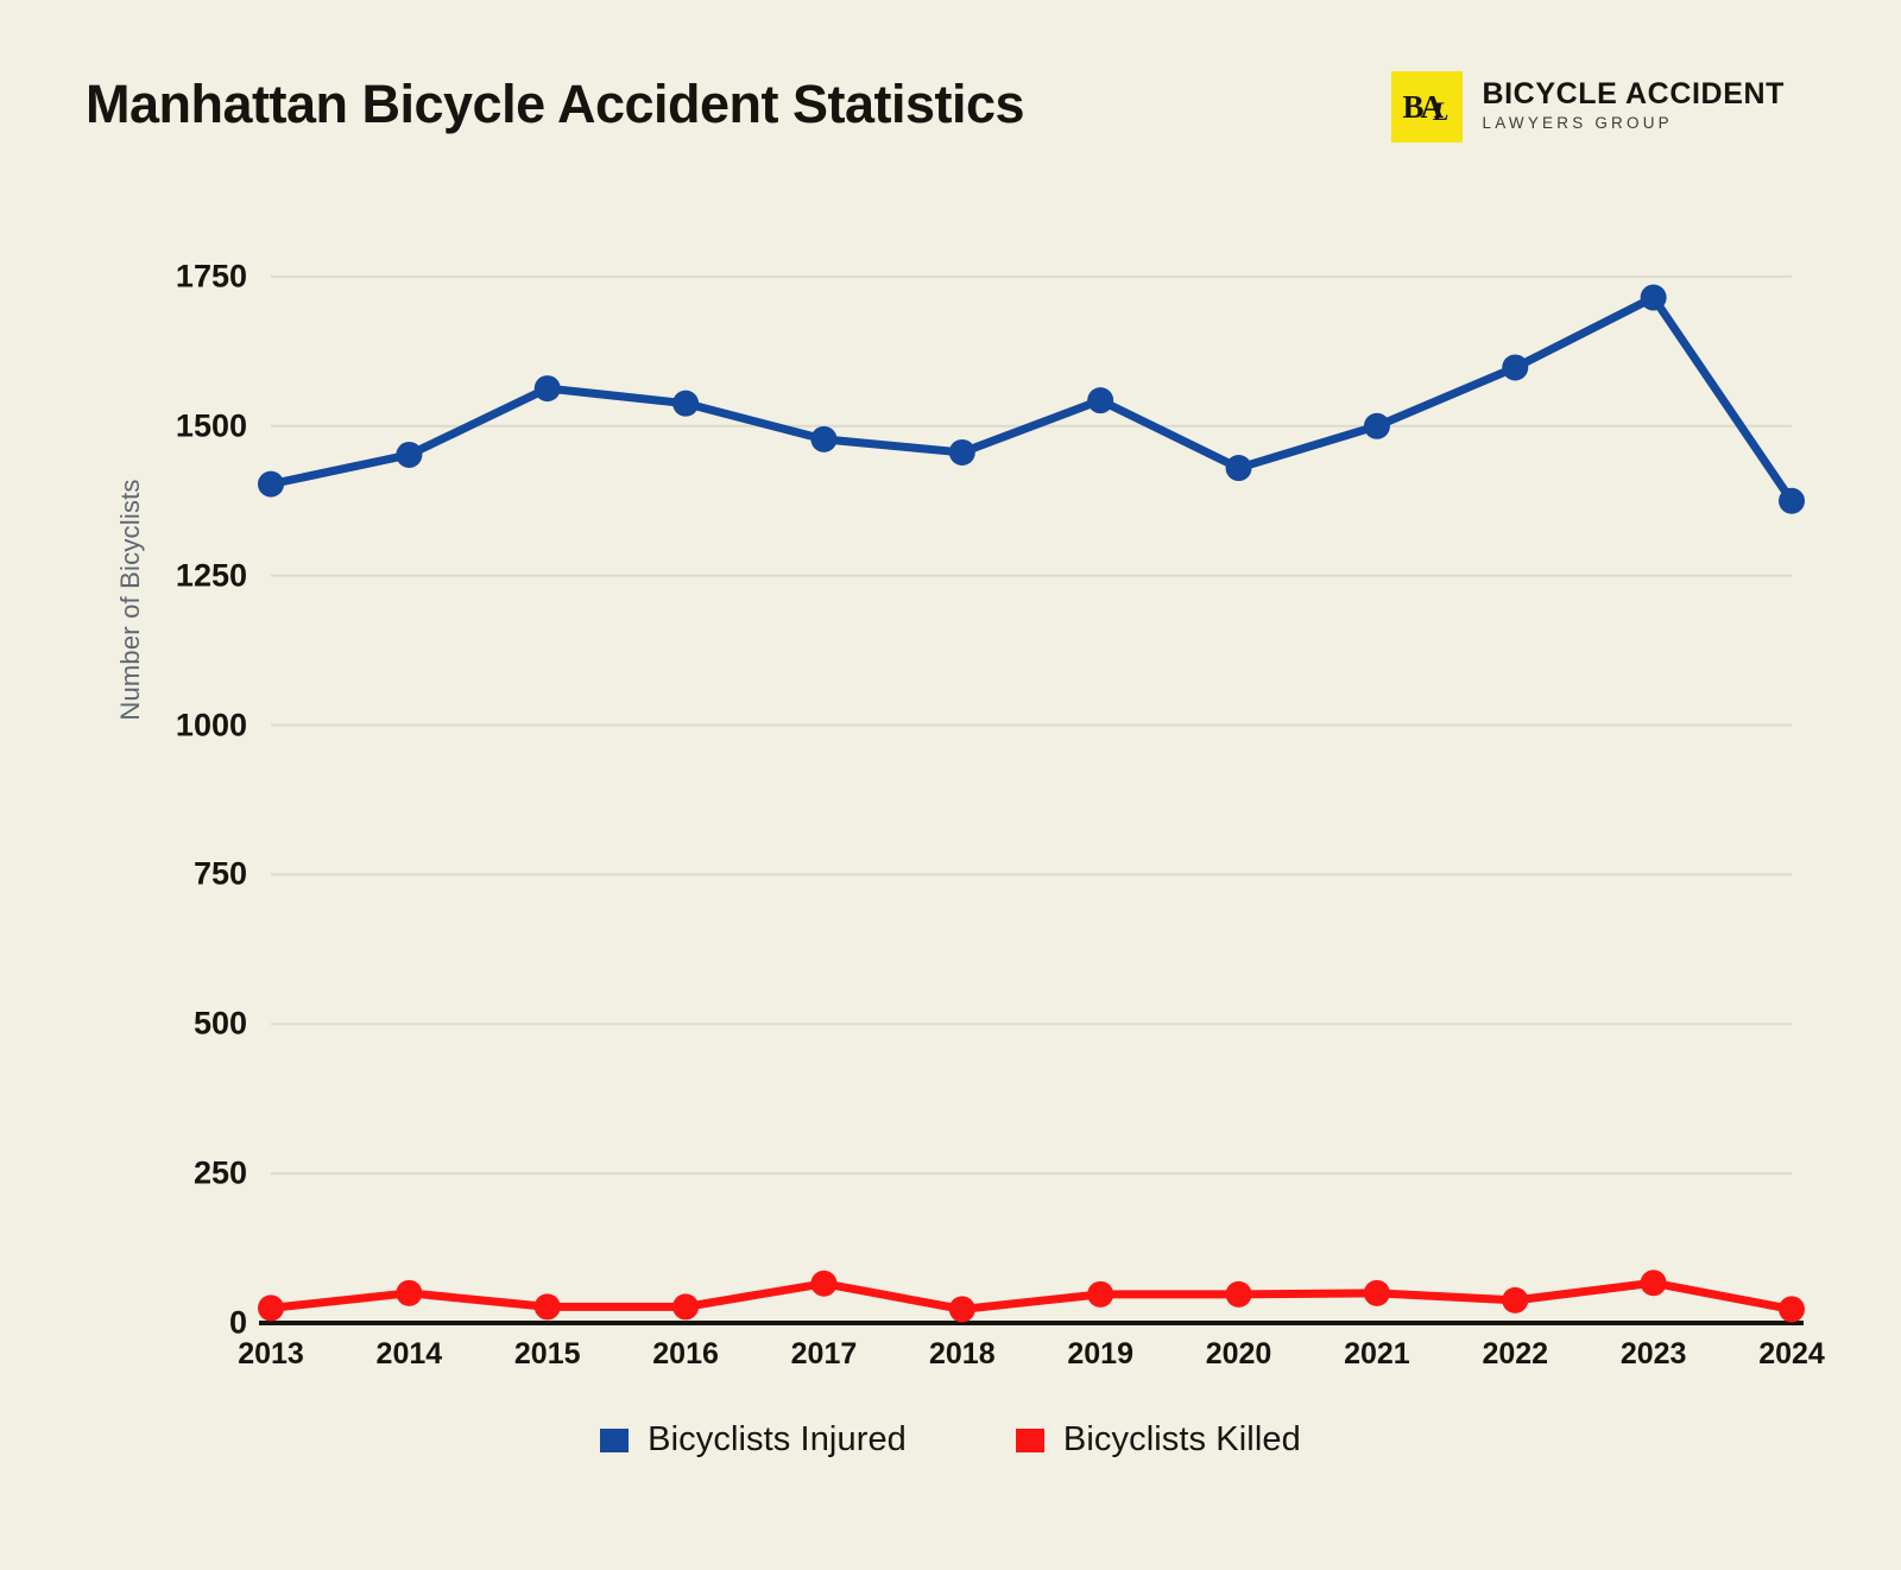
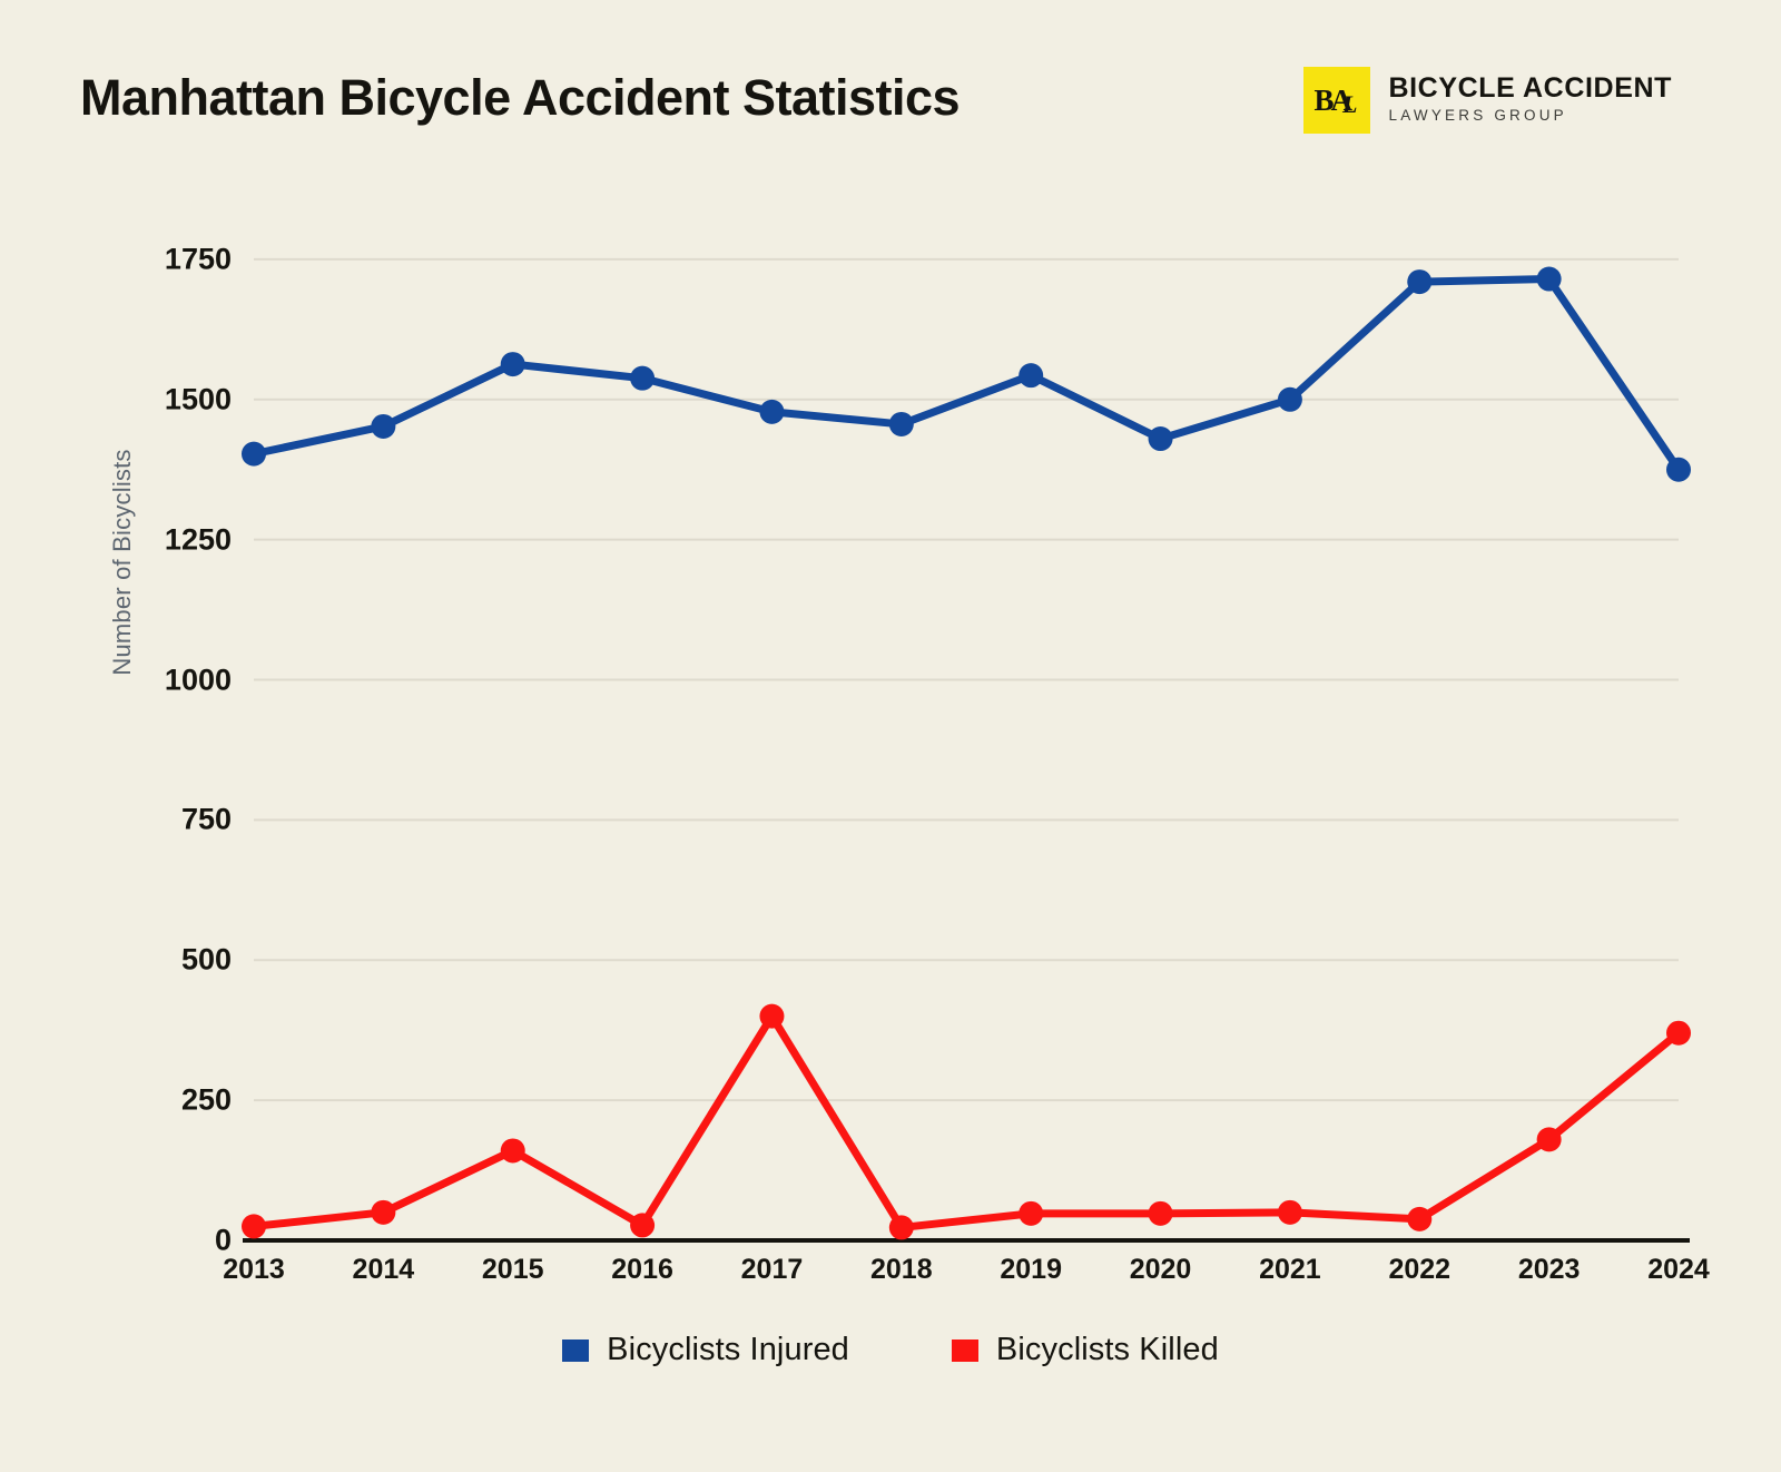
Bicyclists Killed/2015: 30 -> 160
Bicyclists Killed/2017: 70 -> 400
Bicyclists Injured/2022: 1600 -> 1710
Bicyclists Killed/2023: 70 -> 180
Bicyclists Killed/2024: 20 -> 370
